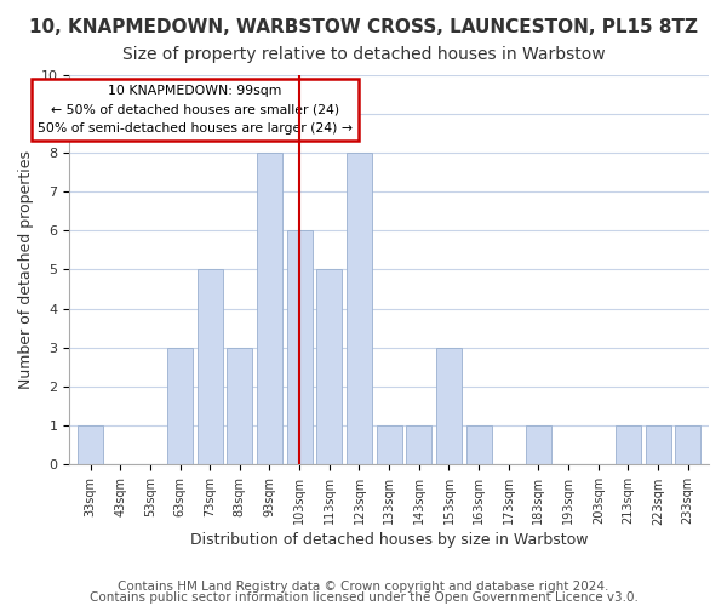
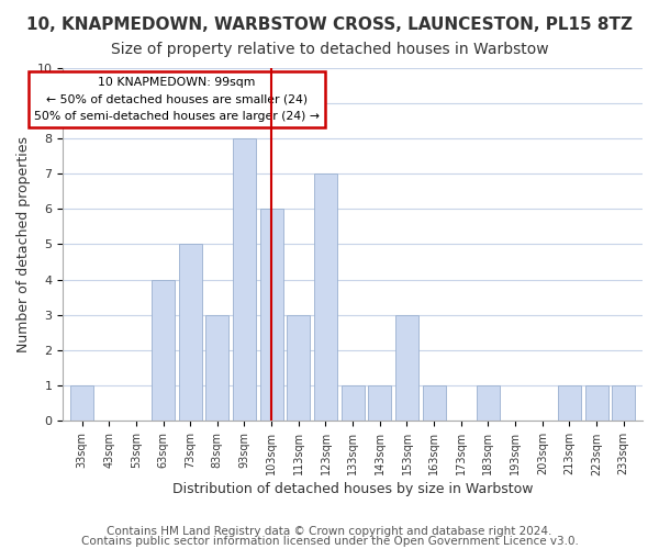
63sqm: 3 -> 4
113sqm: 5 -> 3
123sqm: 8 -> 7
